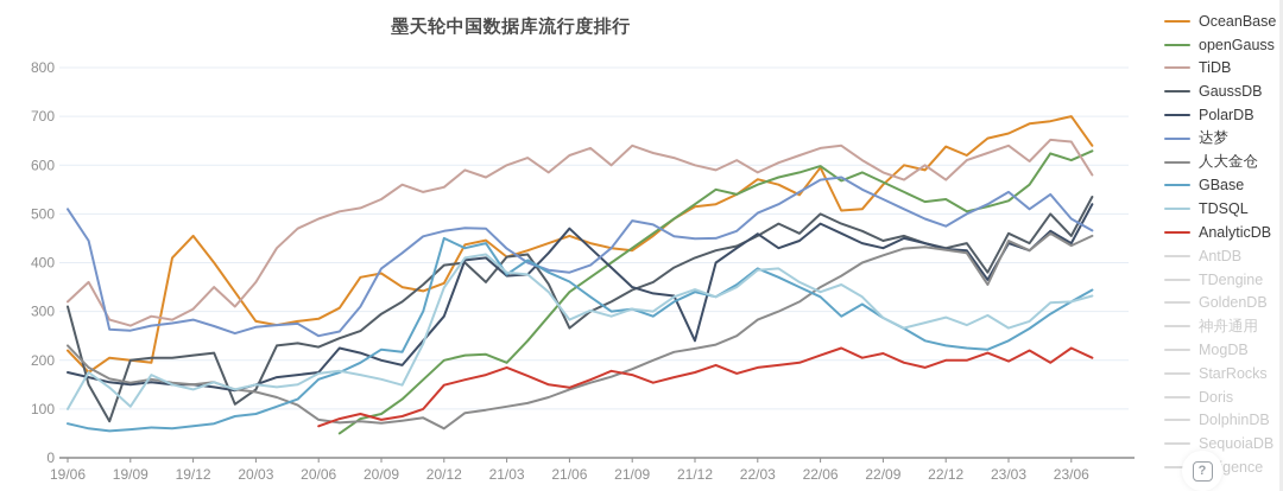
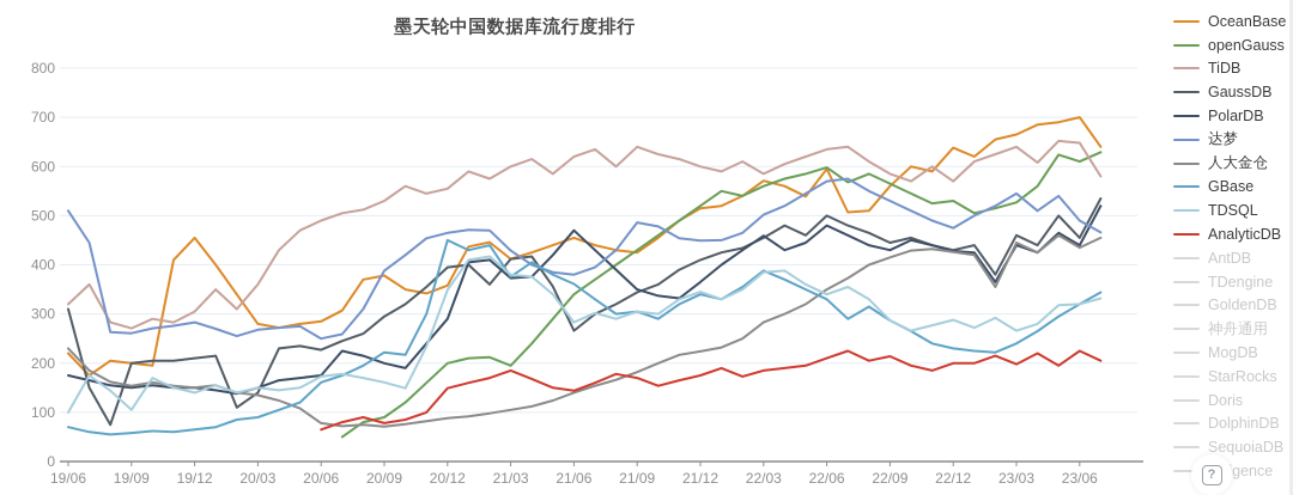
人大金仓/20/12: 60 -> 90
PolarDB/21/12: 240 -> 360
